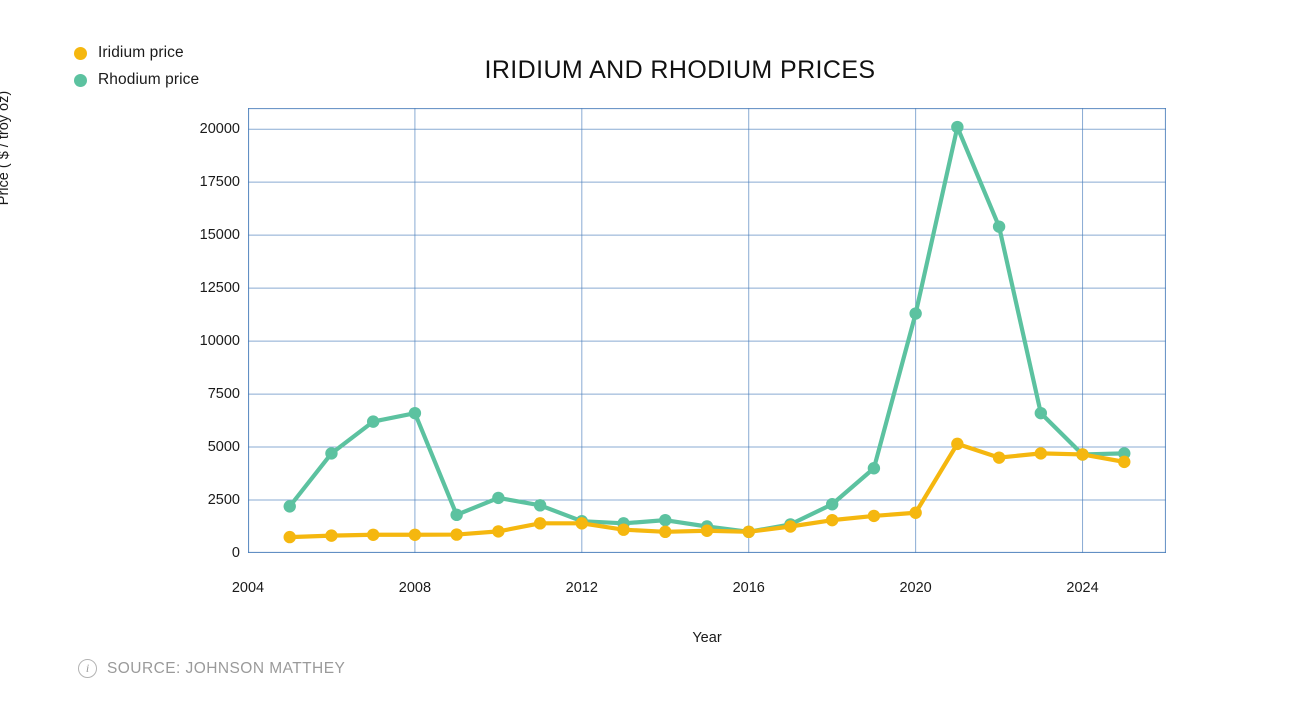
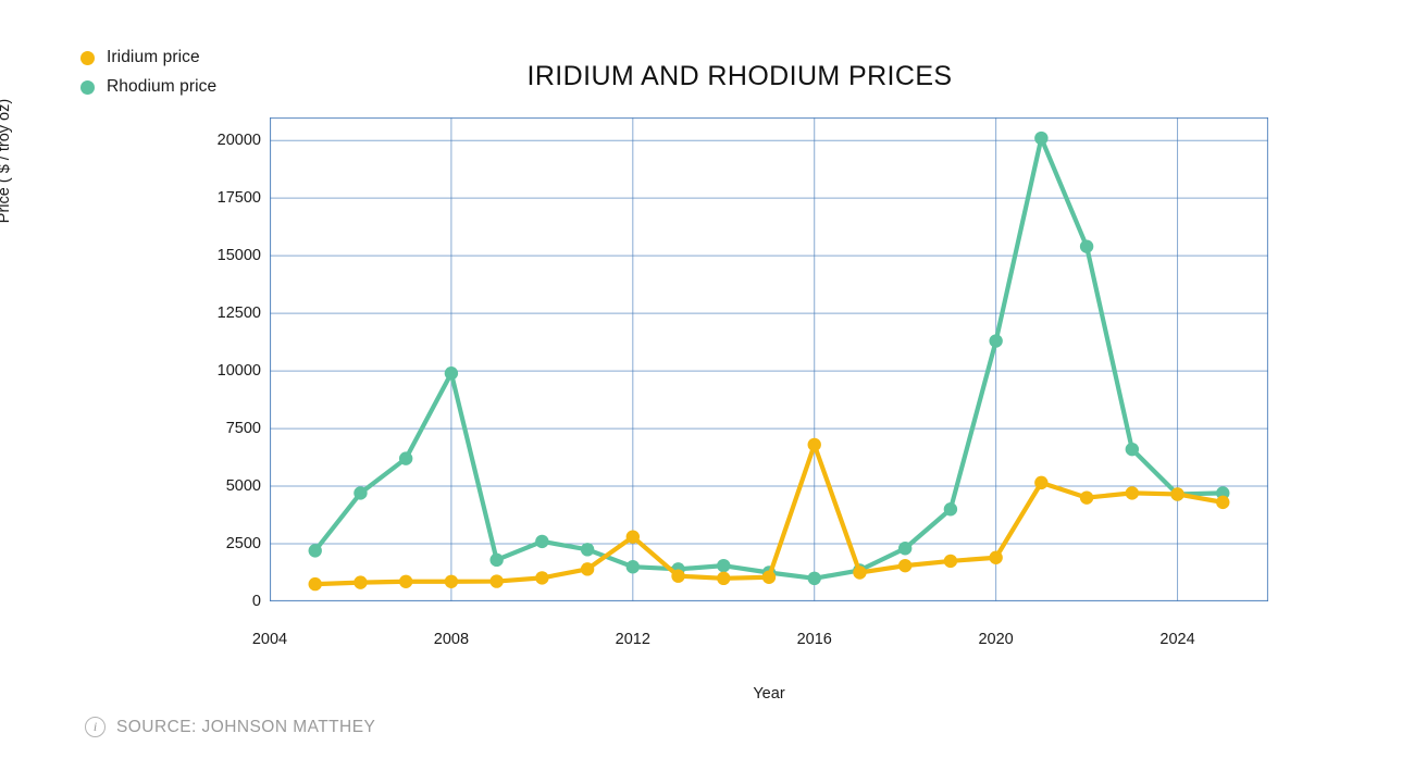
Rhodium price/2008: 6600 -> 9900
Iridium price/2012: 1400 -> 2800
Iridium price/2016: 1000 -> 6800
